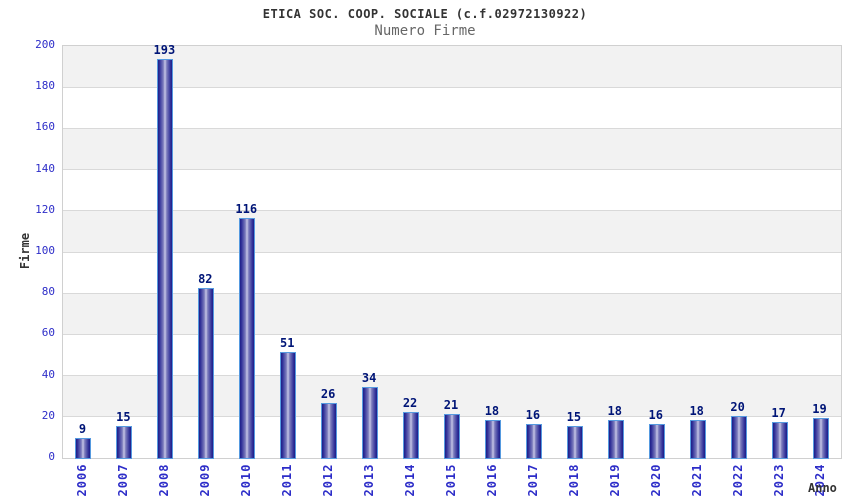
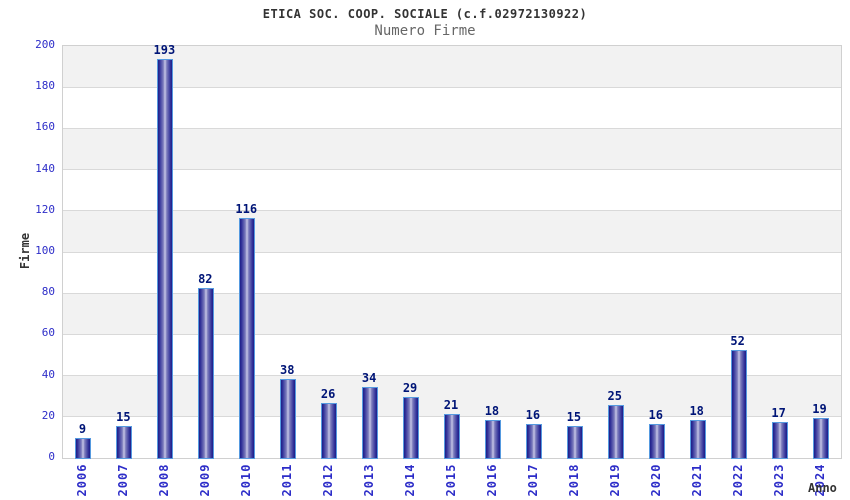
2011: 51 -> 38
2014: 22 -> 29
2019: 18 -> 25
2022: 20 -> 52
